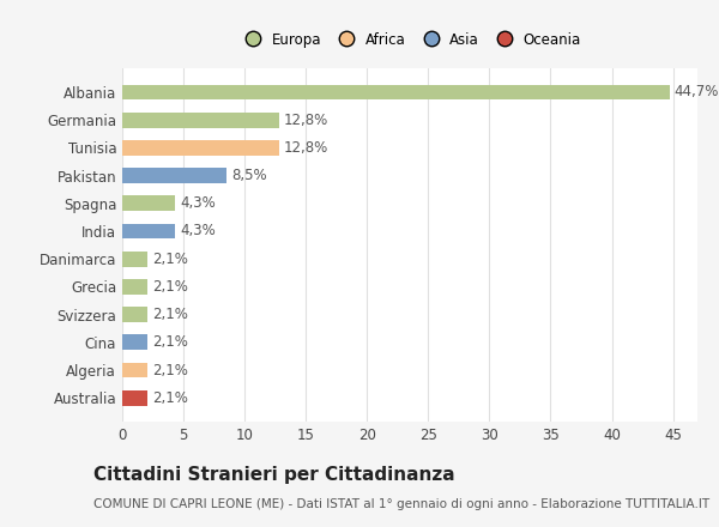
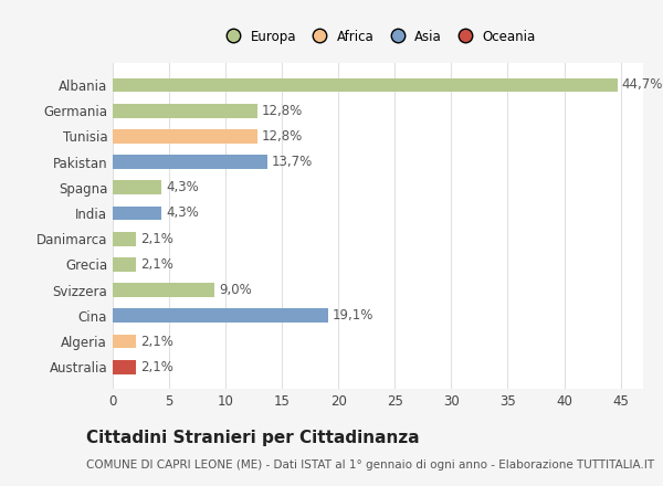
Pakistan: 8,5% -> 13,7%
Svizzera: 2,1% -> 9,0%
Cina: 2,1% -> 19,1%
